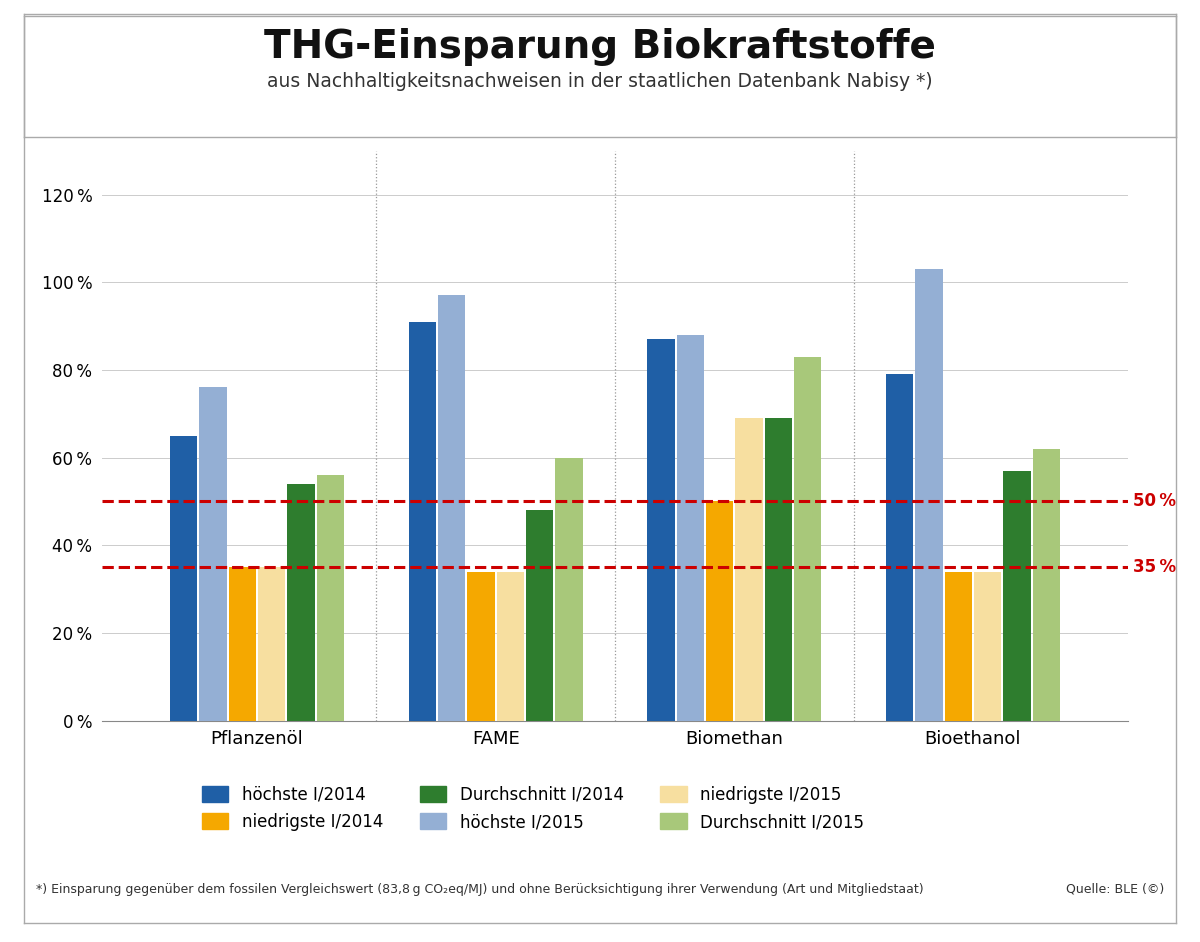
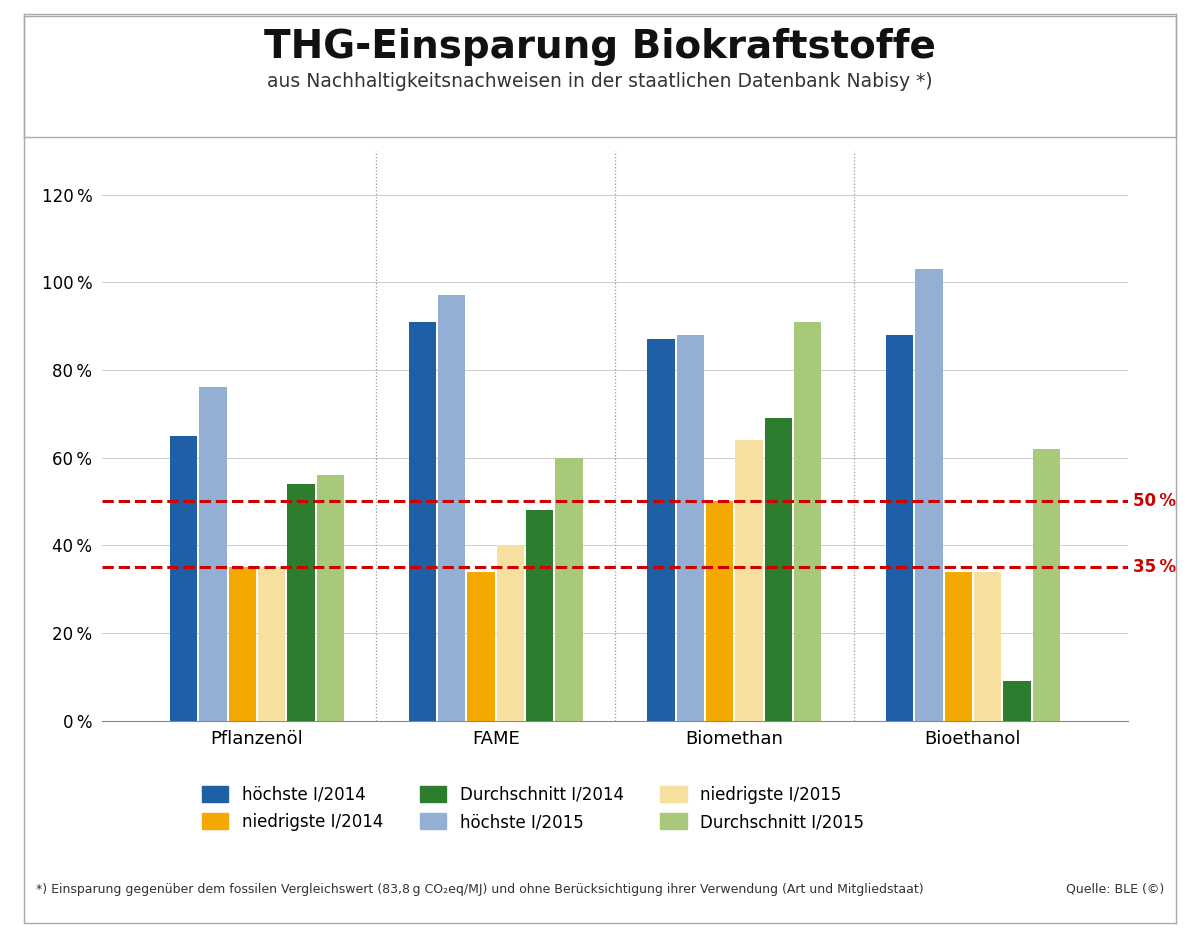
niedrigste I/2015/FAME: 34 % -> 40 %
niedrigste I/2015/Biomethan: 69 % -> 64 %
Durchschnitt I/2015/Biomethan: 83 % -> 91 %
höchste I/2014/Bioethanol: 79 % -> 88 %
Durchschnitt I/2014/Bioethanol: 57 % -> 9 %
